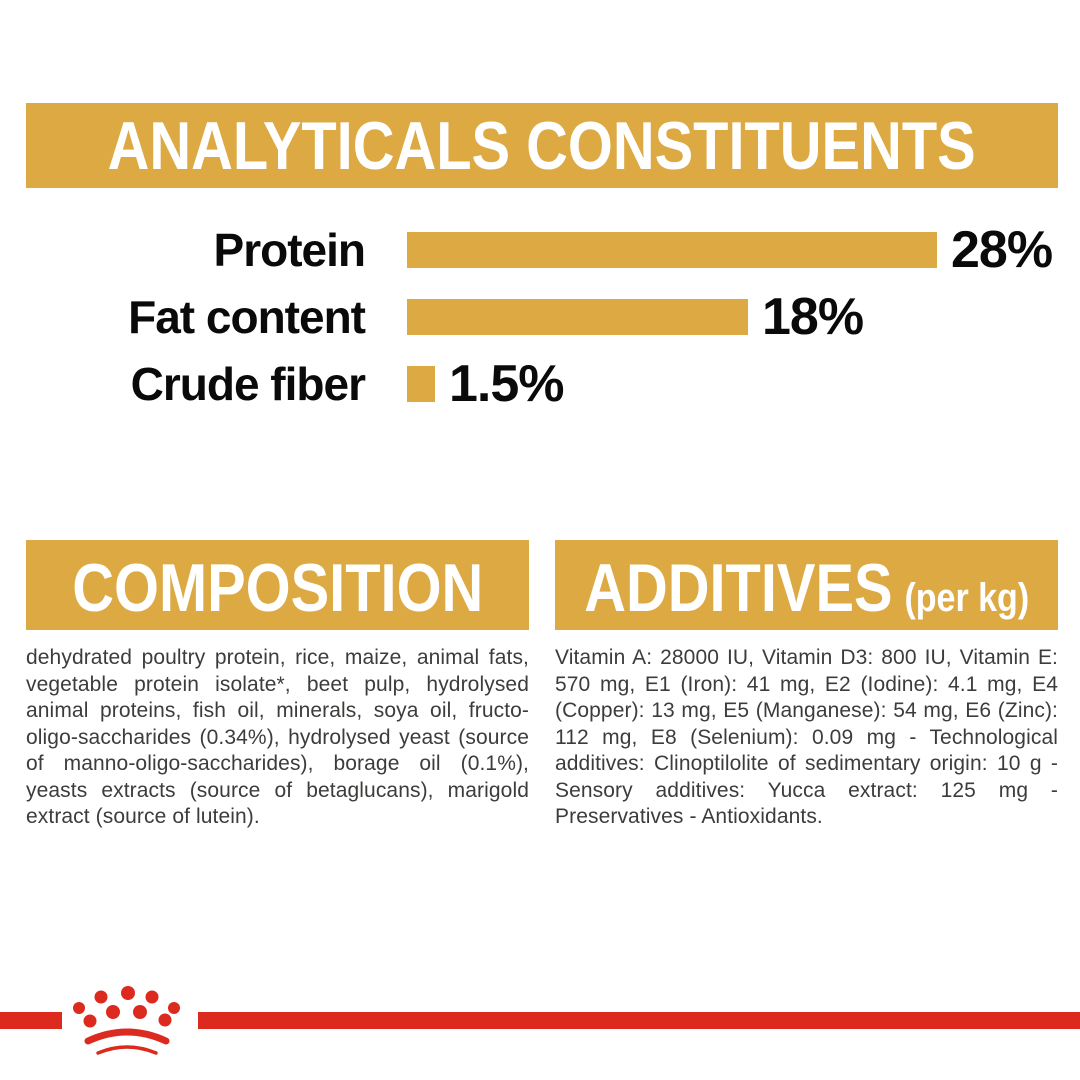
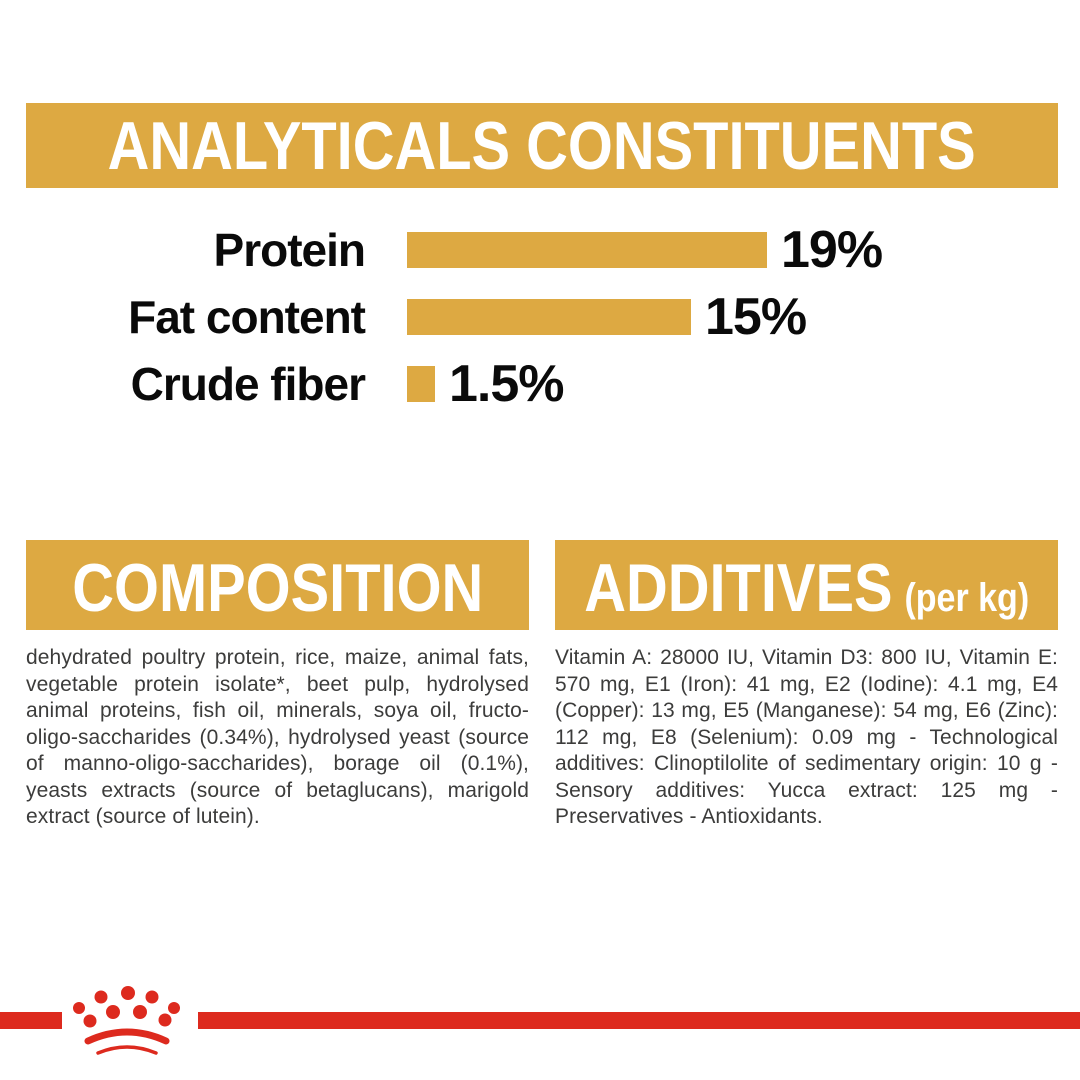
Protein: 28% -> 19%
Fat content: 18% -> 15%
